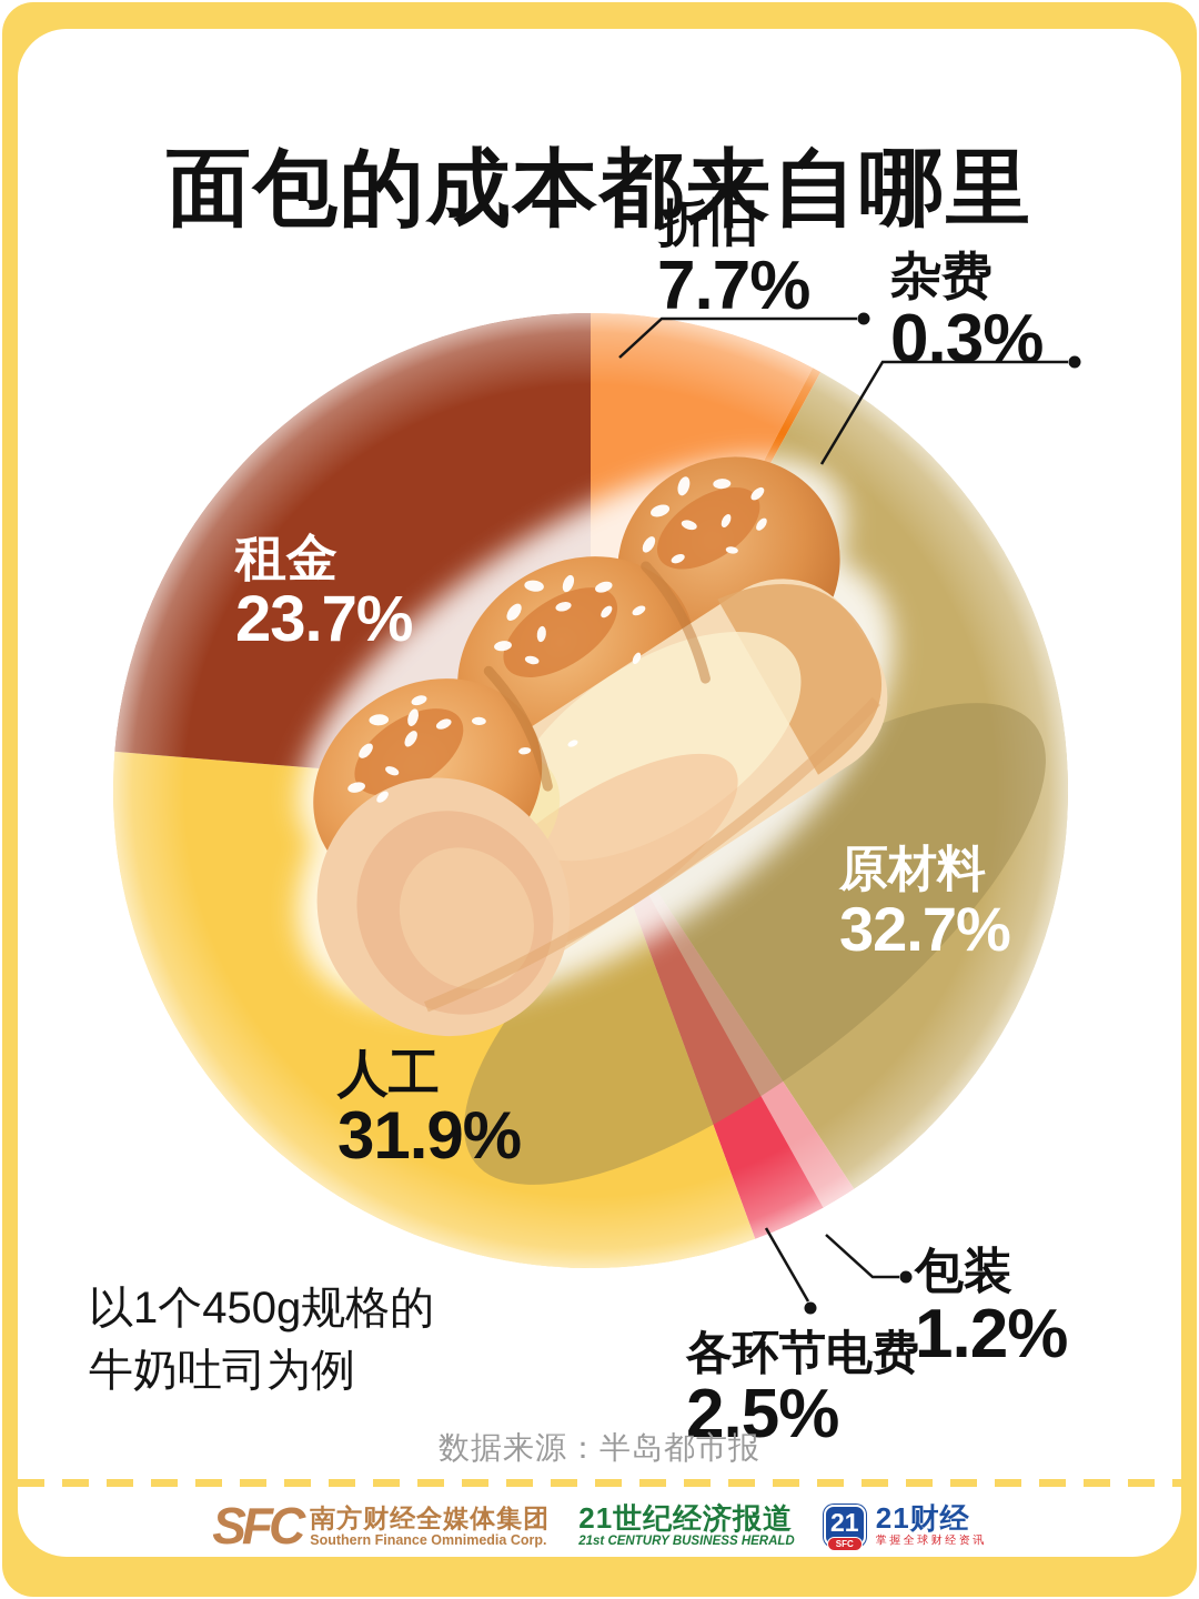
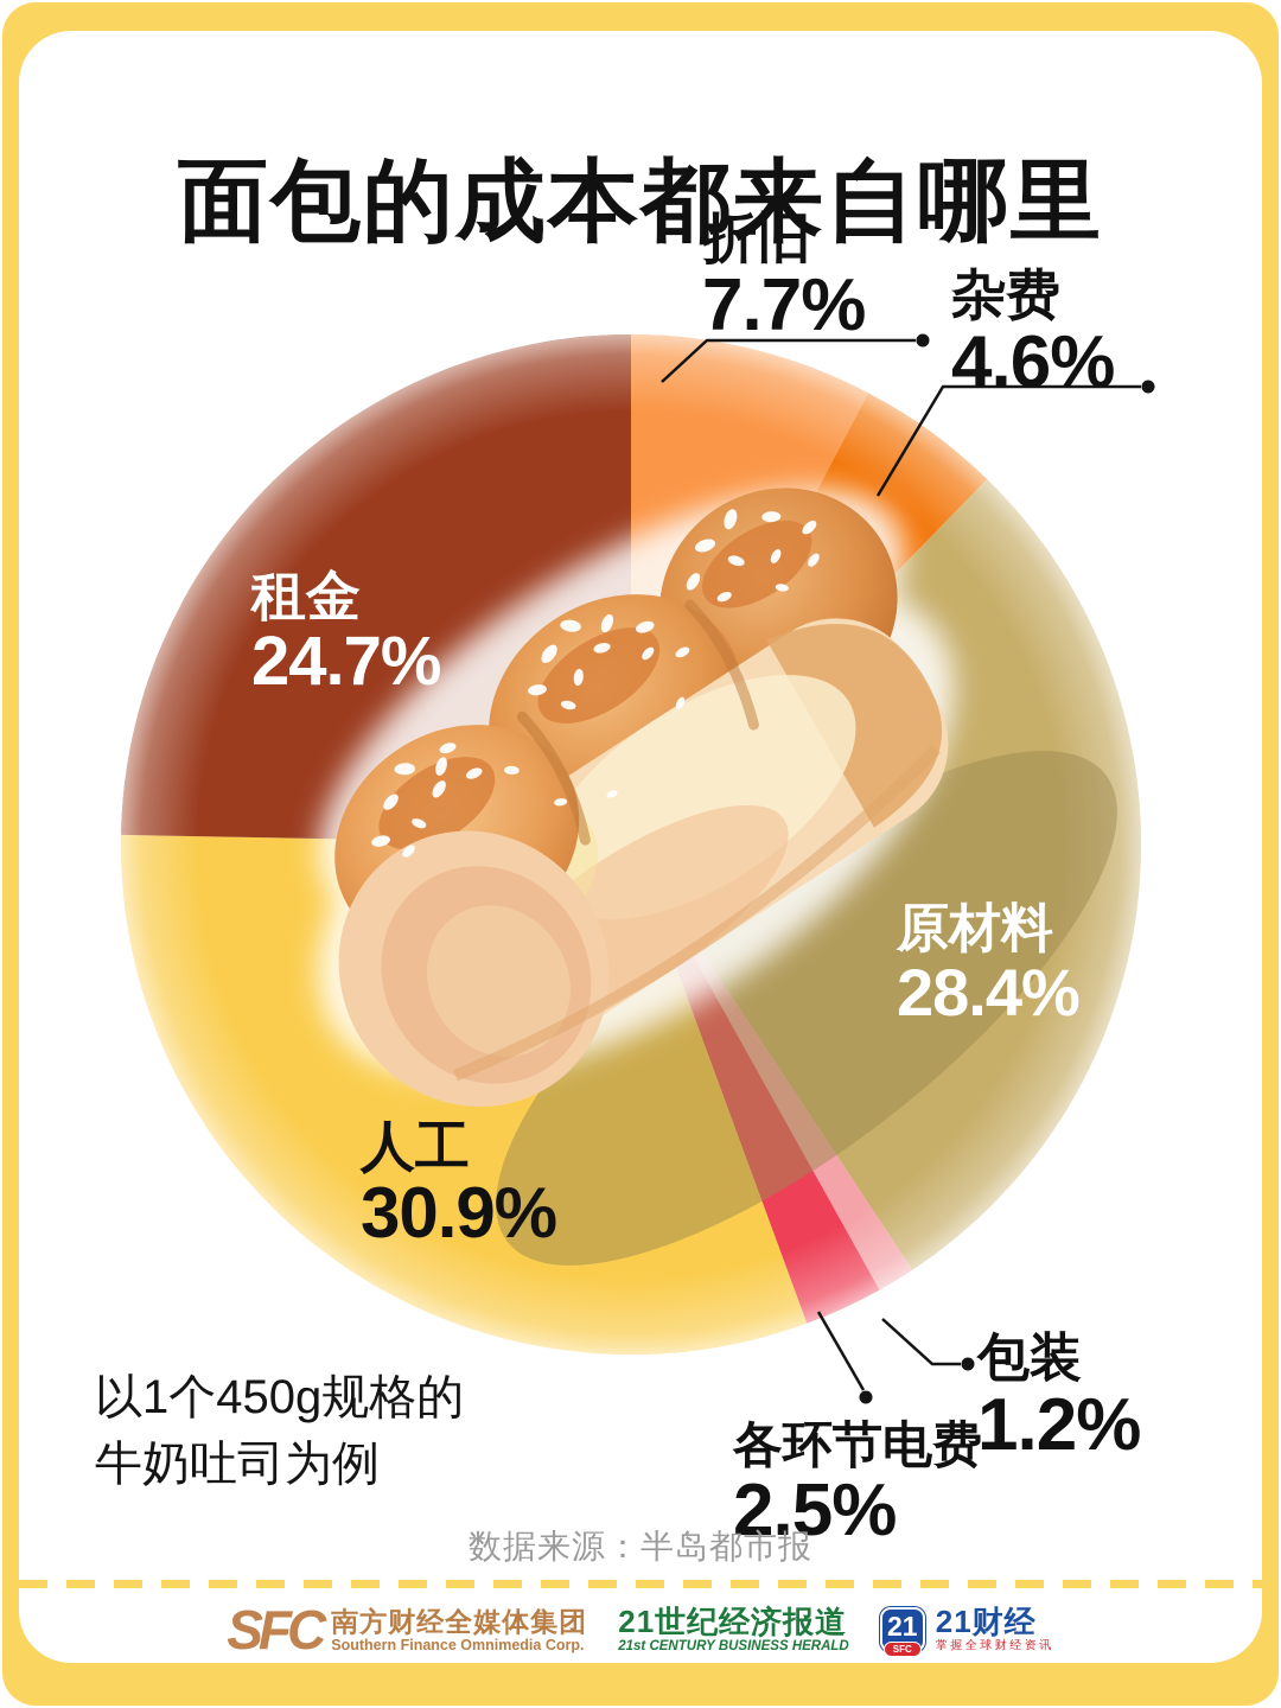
杂费: 0.3% -> 4.6%
原材料: 32.7% -> 28.4%
人工: 31.9% -> 30.9%
租金: 23.7% -> 24.7%
